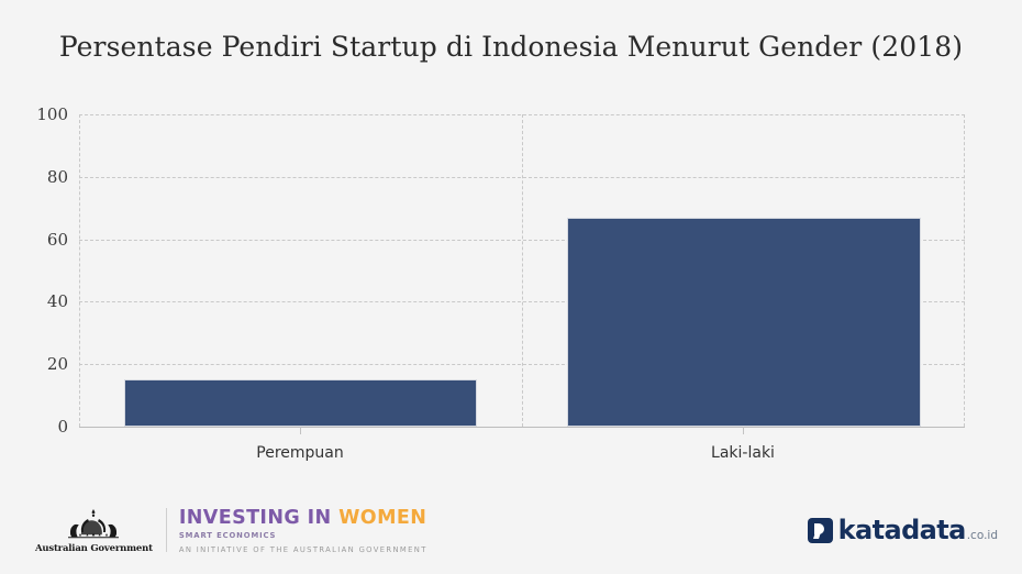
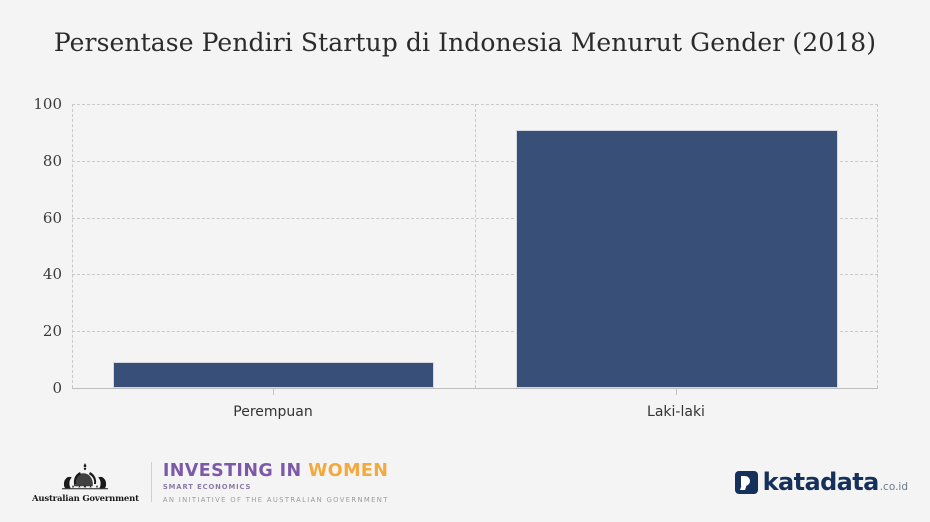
Perempuan: 15 -> 9
Laki-laki: 67 -> 91
